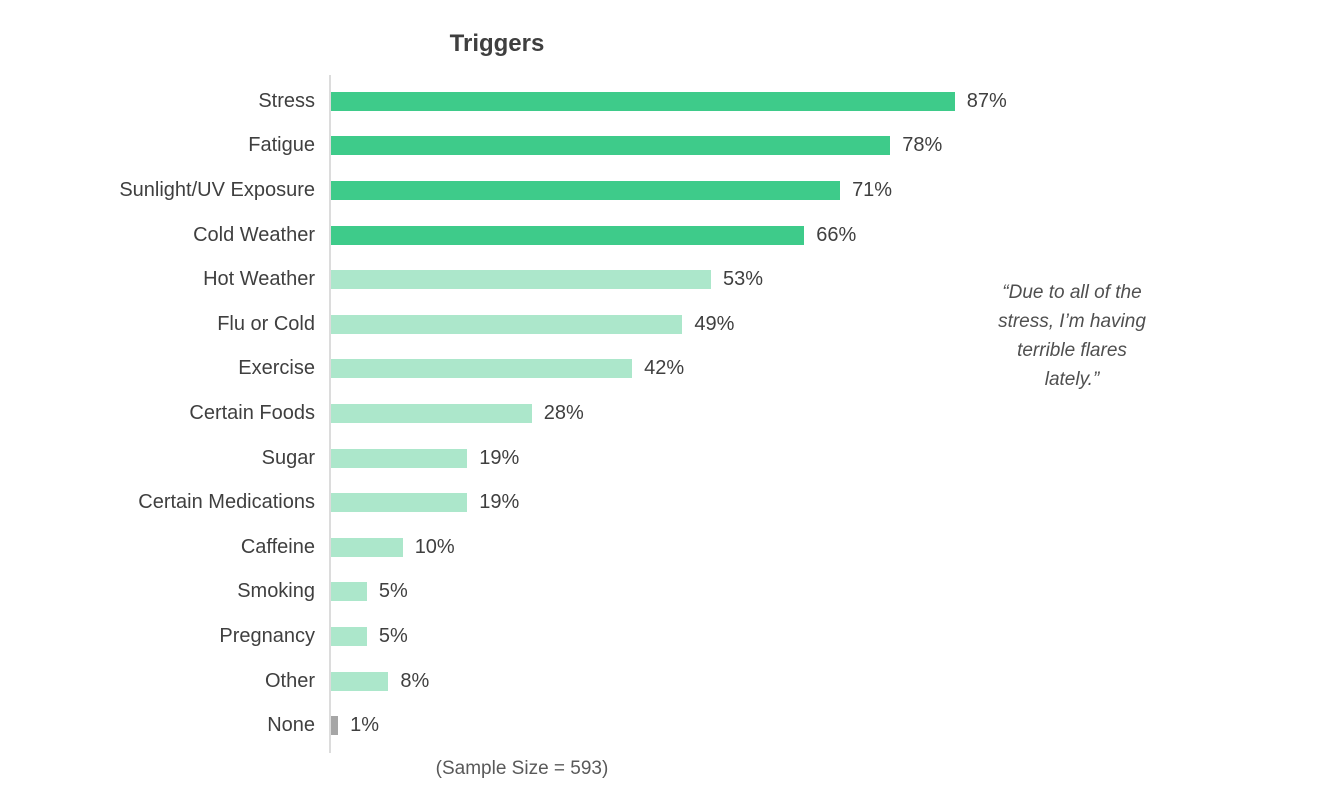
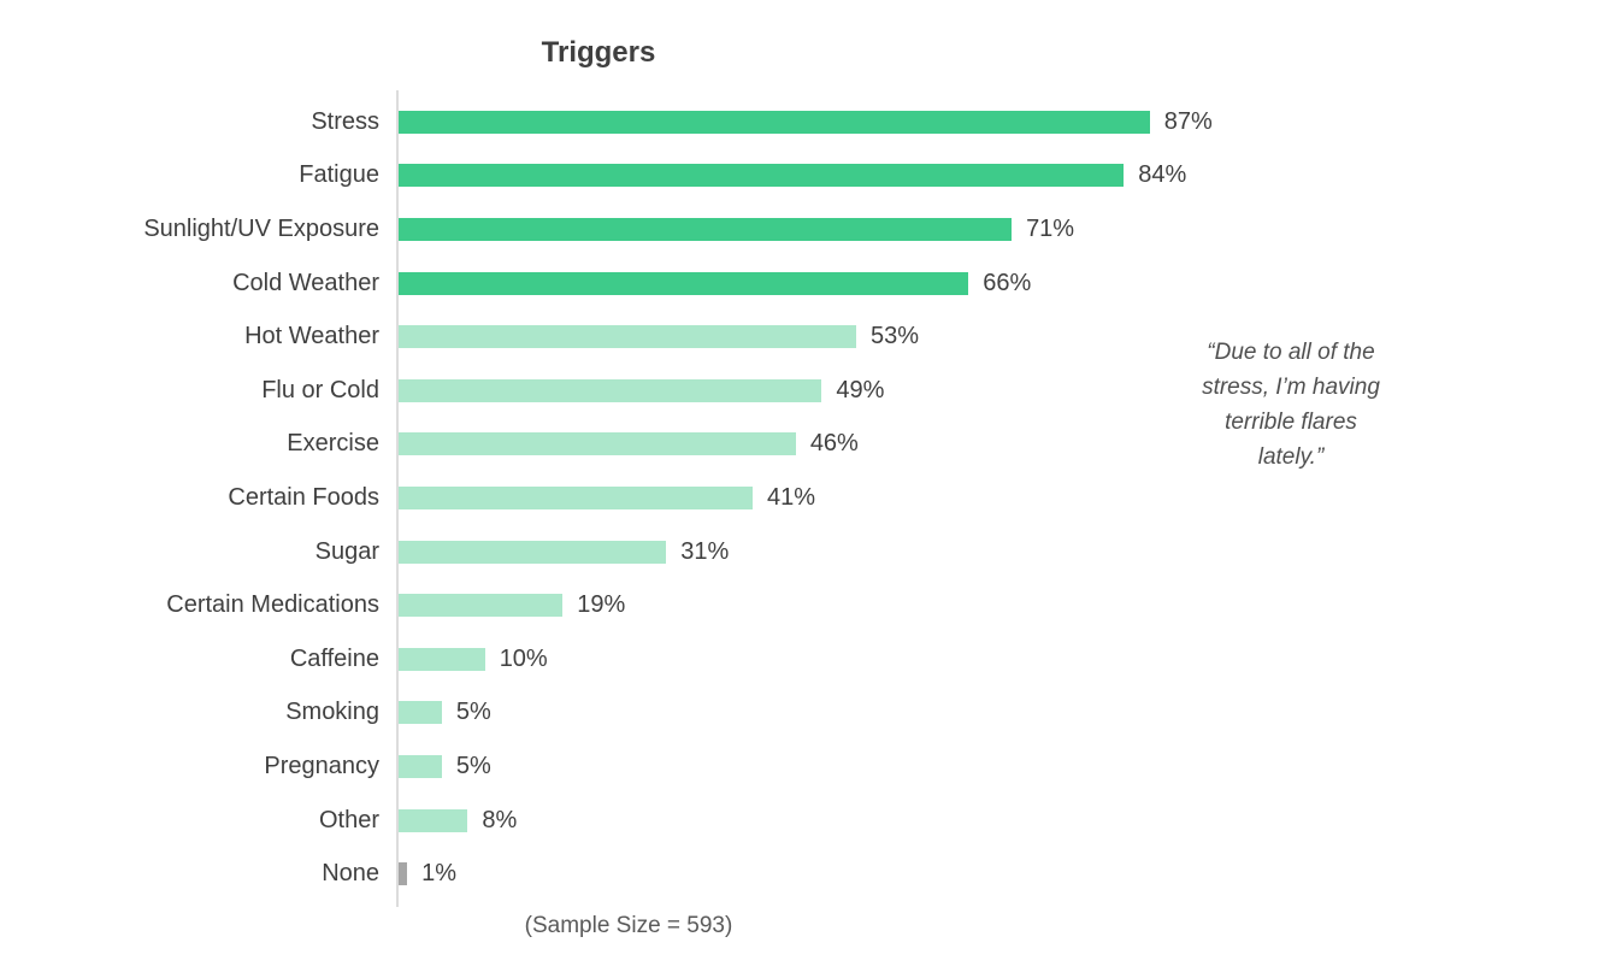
Fatigue: 78% -> 84%
Exercise: 42% -> 46%
Certain Foods: 28% -> 41%
Sugar: 19% -> 31%
